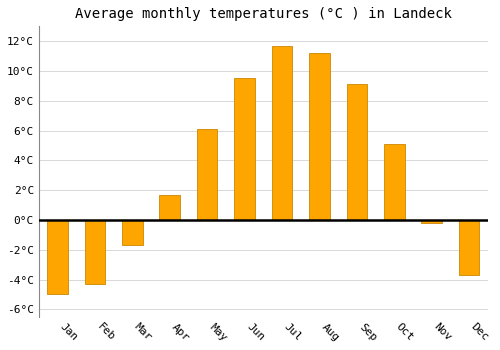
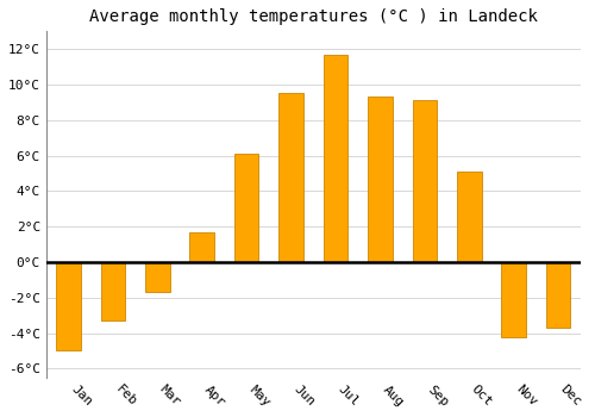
Feb: -4.3°C -> -3.3°C
Aug: 11.2°C -> 9.3°C
Nov: -0.2°C -> -4.2°C
